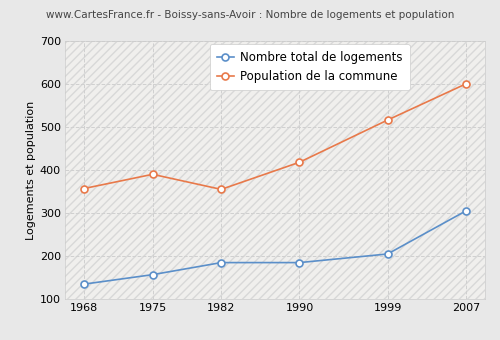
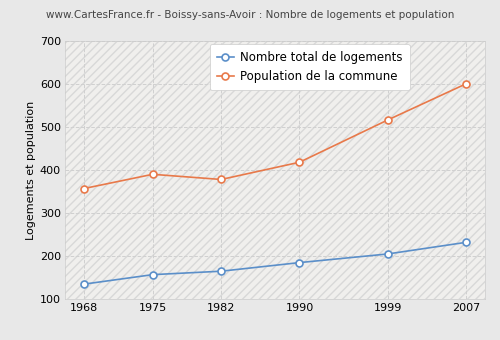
Nombre total de logements/1982: 185 -> 165
Population de la commune/1982: 355 -> 378
Nombre total de logements/2007: 305 -> 232
